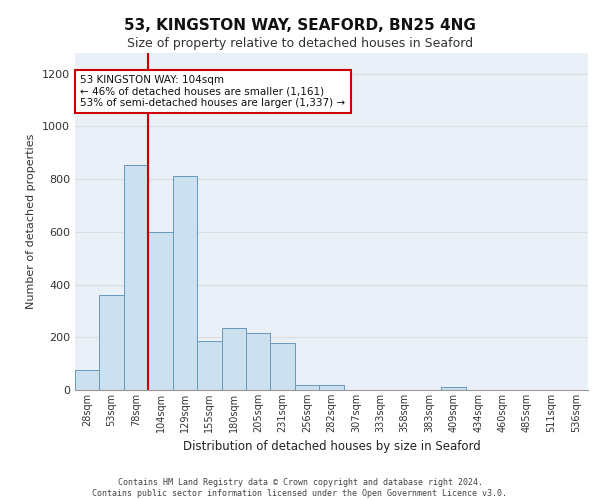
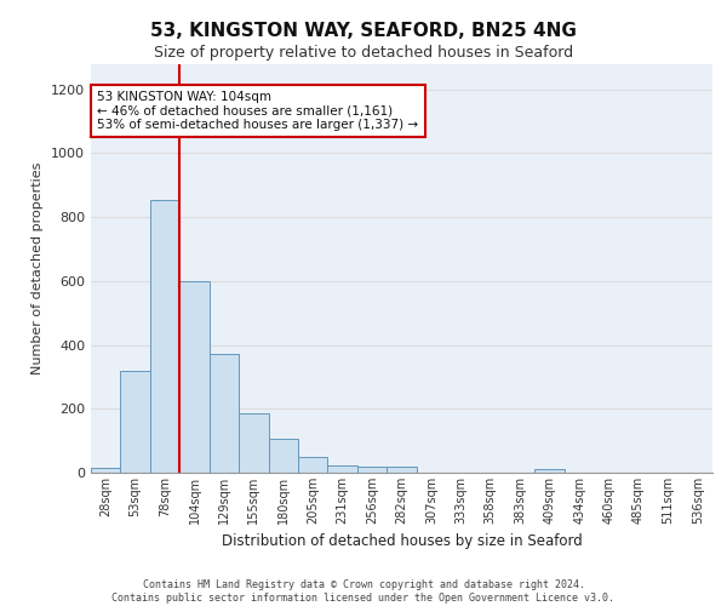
28sqm: 75 -> 15
53sqm: 360 -> 318
129sqm: 810 -> 370
180sqm: 235 -> 106
205sqm: 215 -> 48
231sqm: 180 -> 22
